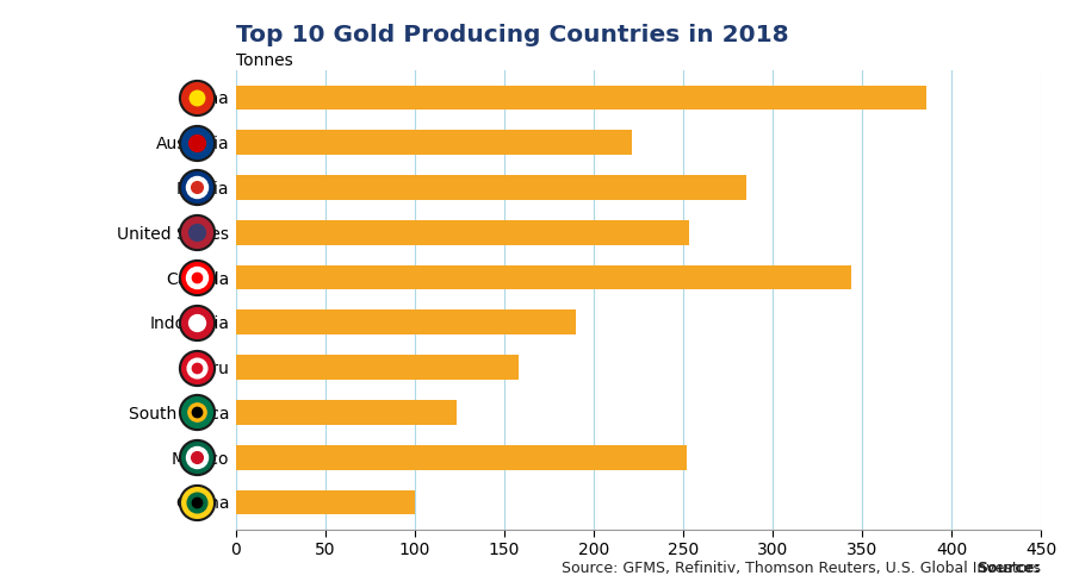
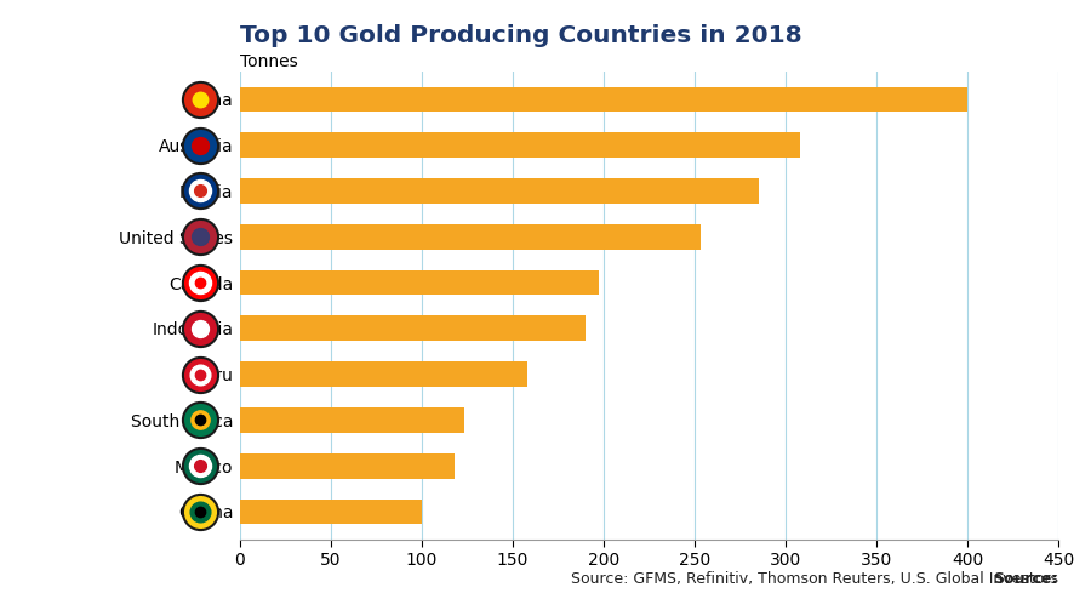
China: 386 -> 400
Australia: 221 -> 308
Canada: 344 -> 197
Mexico: 252 -> 118
